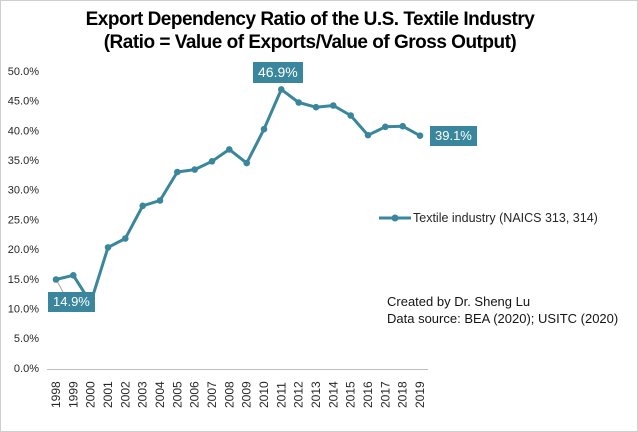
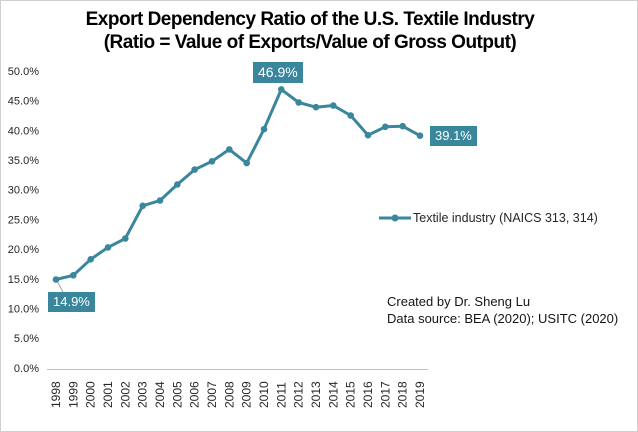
2000: 11% -> 18%
2005: 33% -> 31%
